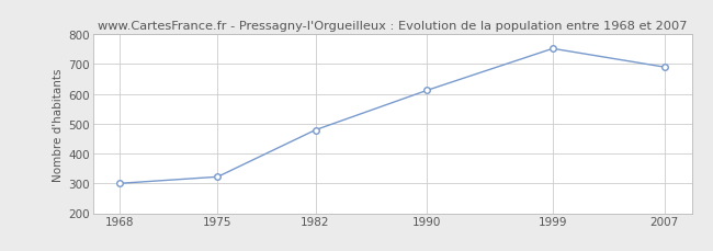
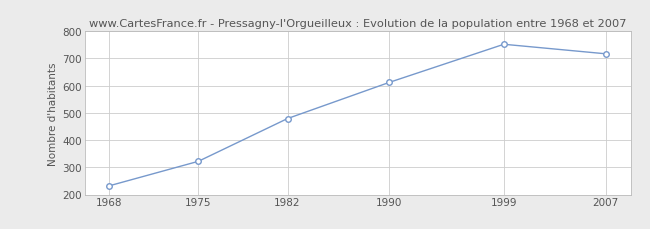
1968: 300 -> 232
2007: 690 -> 717
